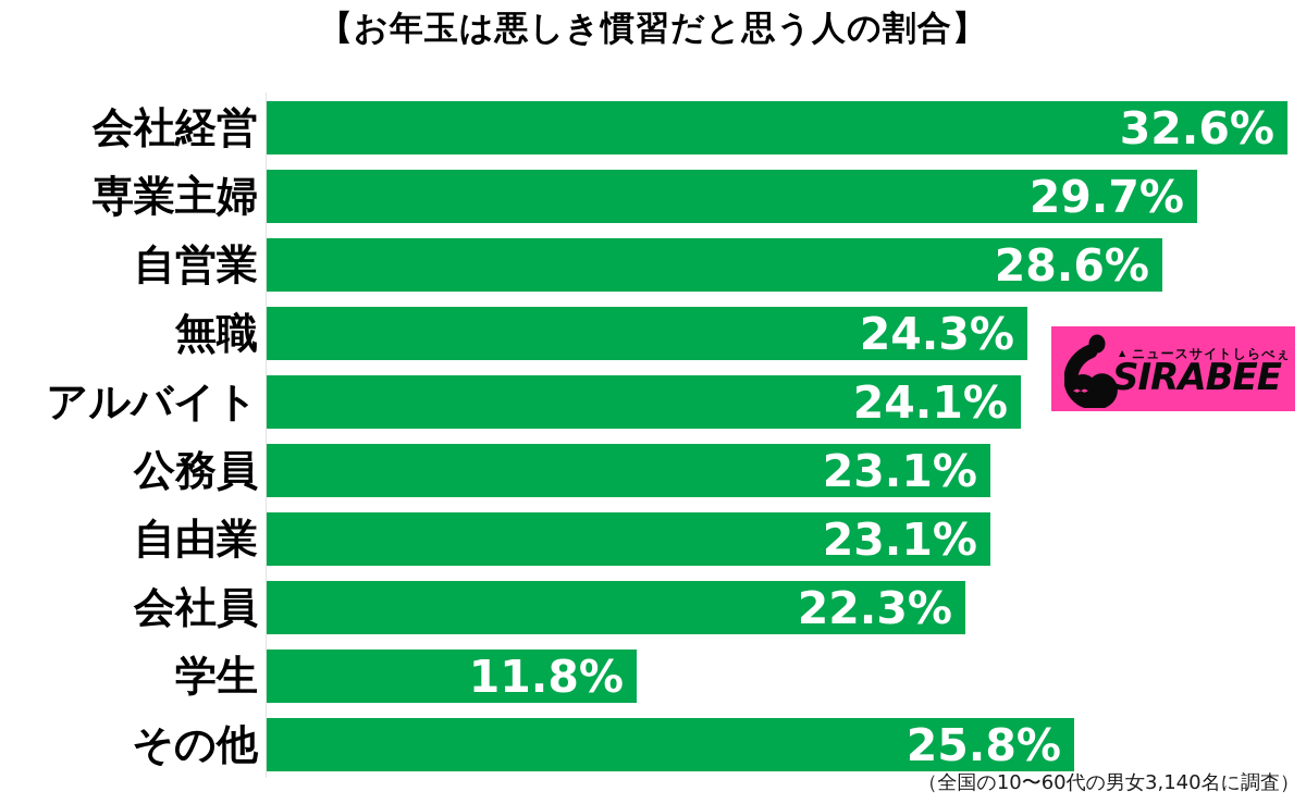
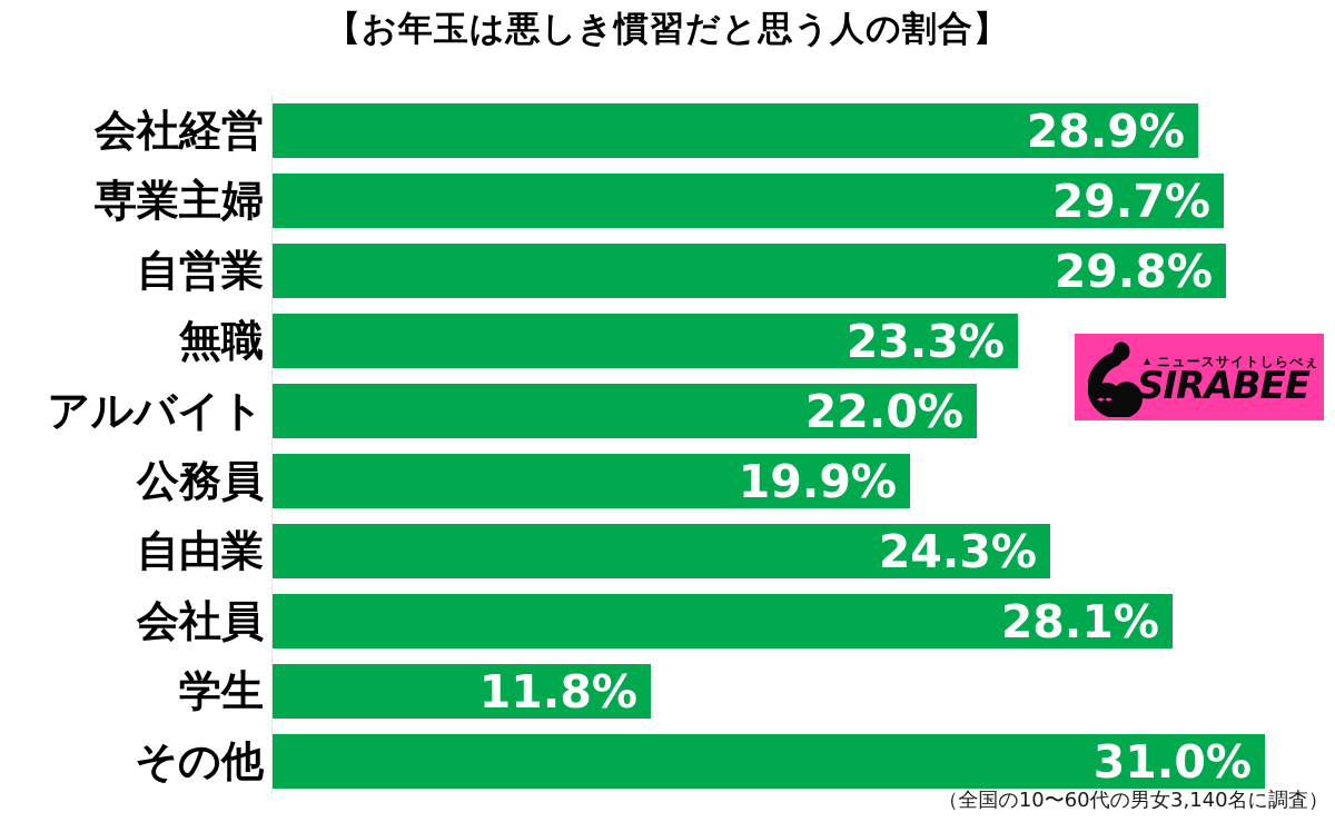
会社経営: 32.6% -> 28.9%
自営業: 28.6% -> 29.8%
無職: 24.3% -> 23.3%
アルバイト: 24.1% -> 22.0%
公務員: 23.1% -> 19.9%
自由業: 23.1% -> 24.3%
会社員: 22.3% -> 28.1%
その他: 25.8% -> 31.0%
